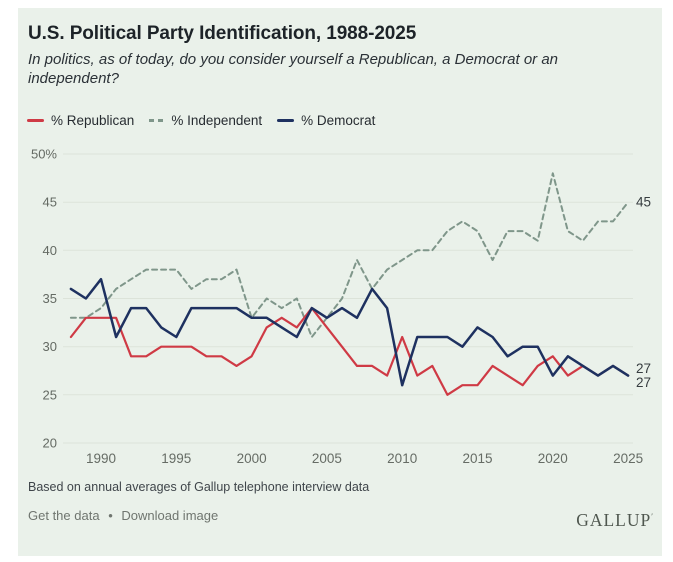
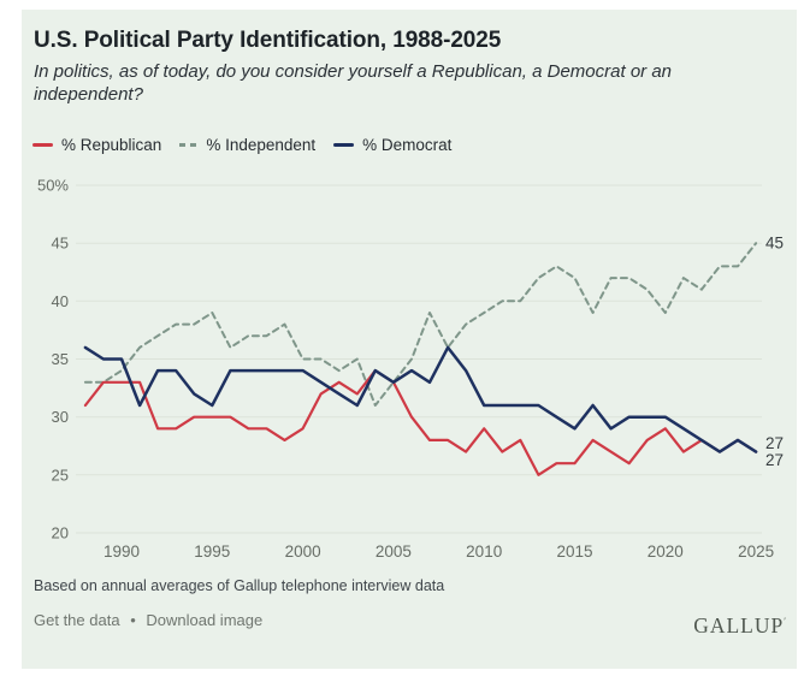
% Democrat/1990: 37% -> 35%
% Independent/1995: 38% -> 39%
% Independent/2000: 33% -> 35%
% Democrat/2000: 33% -> 34%
% Republican/2005: 32% -> 33%
% Republican/2010: 31% -> 29%
% Democrat/2010: 26% -> 31%
% Democrat/2015: 32% -> 29%
% Independent/2020: 48% -> 39%
% Democrat/2020: 27% -> 30%
